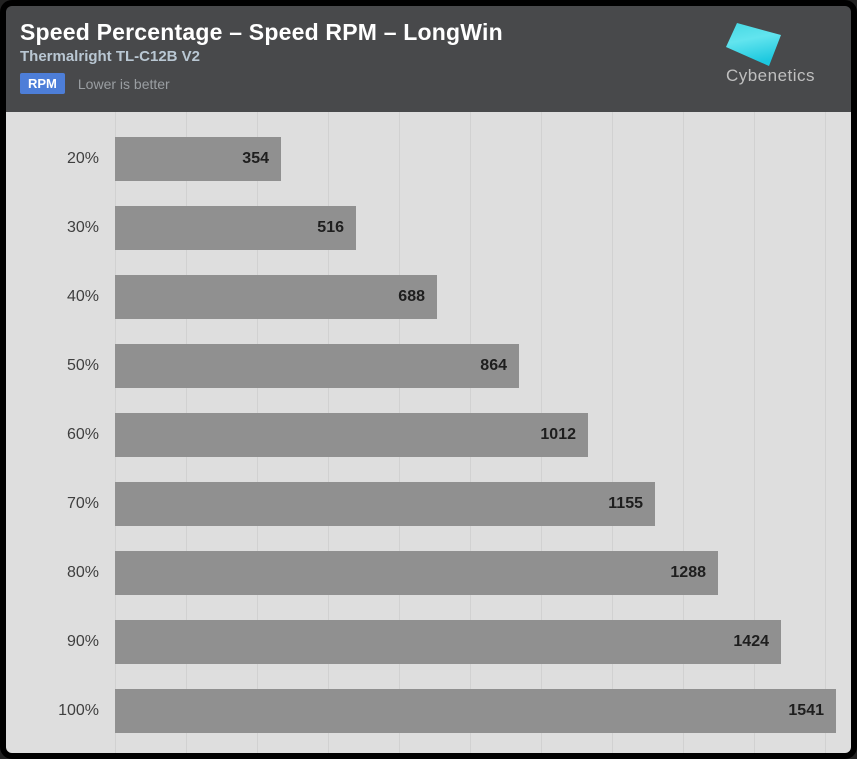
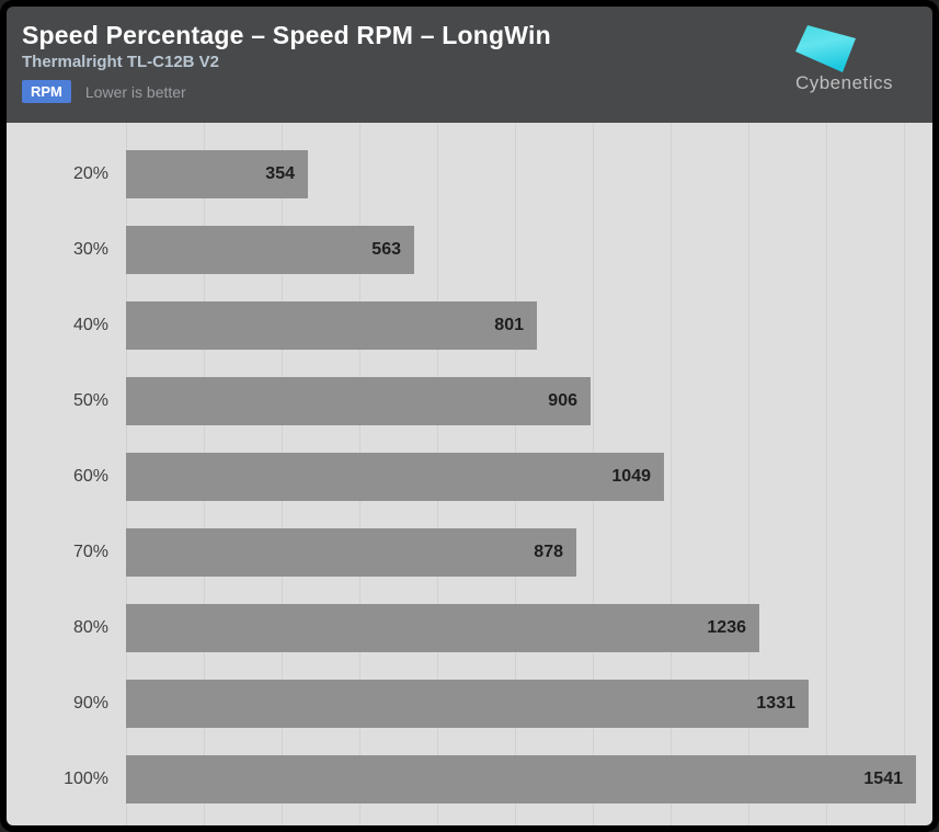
30%: 516 -> 563
40%: 688 -> 801
50%: 864 -> 906
60%: 1012 -> 1049
70%: 1155 -> 878
80%: 1288 -> 1236
90%: 1424 -> 1331
